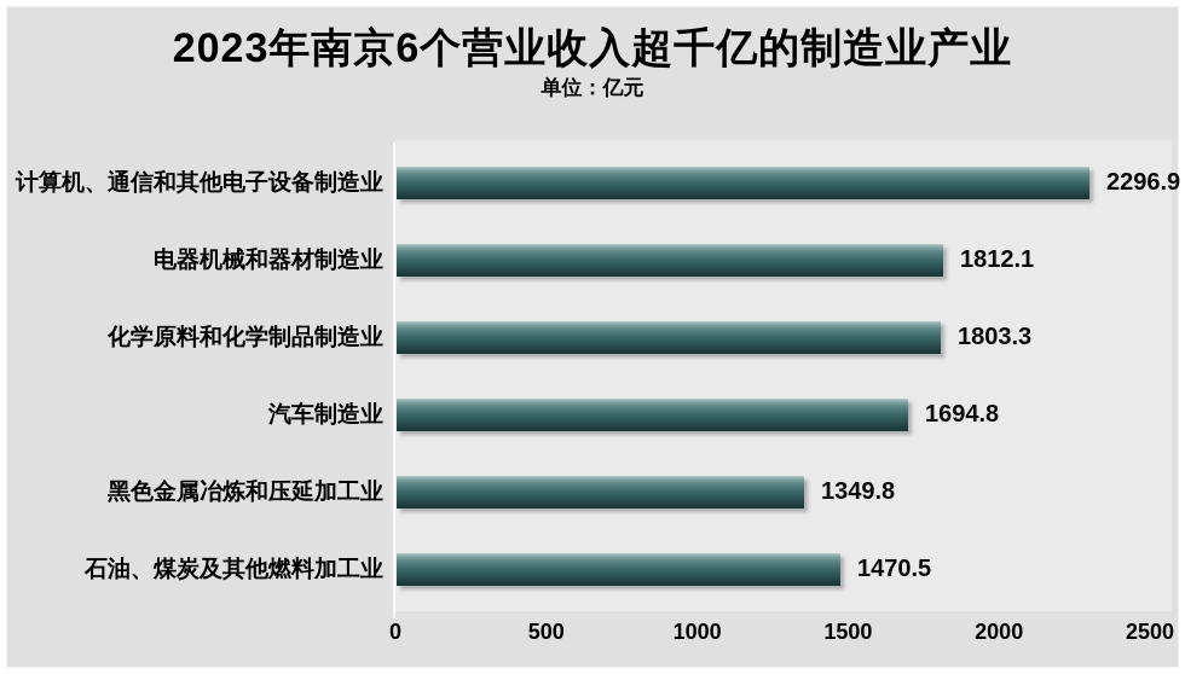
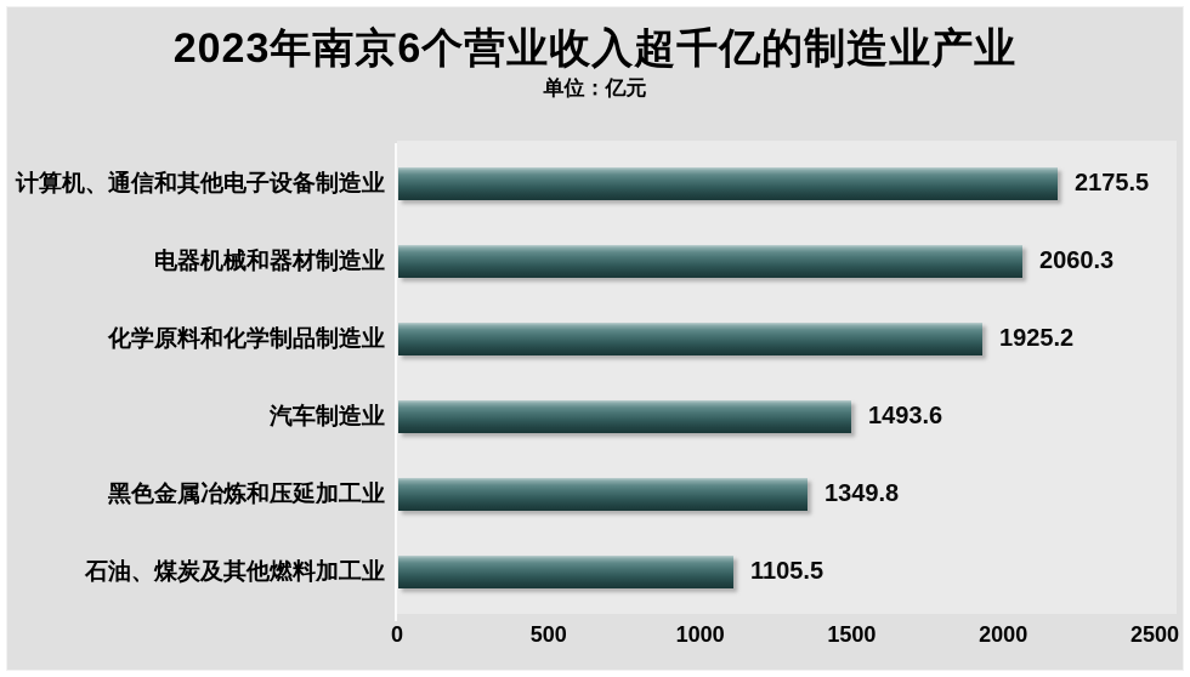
计算机、通信和其他电子设备制造业: 2296.9 -> 2175.5
电器机械和器材制造业: 1812.1 -> 2060.3
化学原料和化学制品制造业: 1803.3 -> 1925.2
汽车制造业: 1694.8 -> 1493.6
石油、煤炭及其他燃料加工业: 1470.5 -> 1105.5
